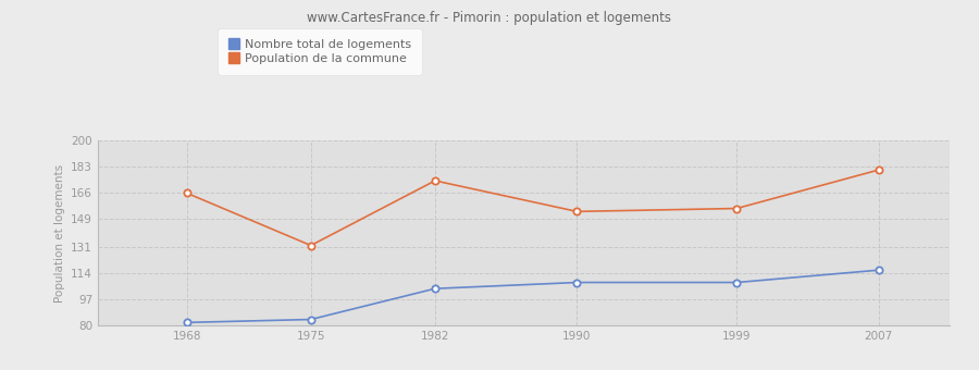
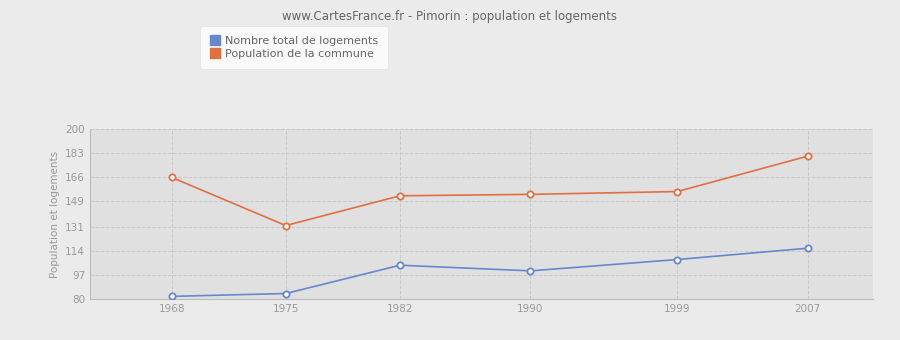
Population de la commune/1982: 174 -> 153
Nombre total de logements/1990: 108 -> 100
